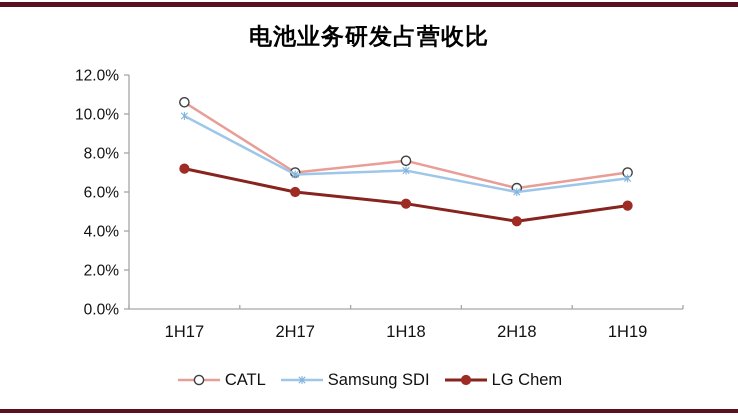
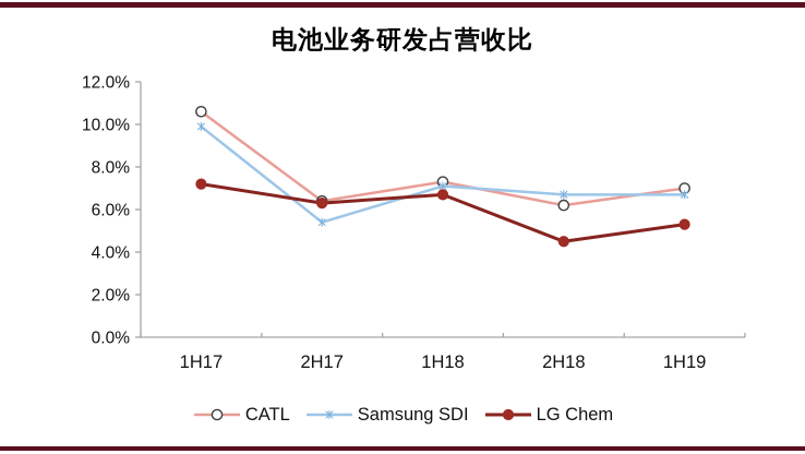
CATL/2H17: 7.0% -> 6.4%
Samsung SDI/2H17: 6.9% -> 5.4%
LG Chem/2H17: 6.0% -> 6.3%
CATL/1H18: 7.6% -> 7.3%
LG Chem/1H18: 5.4% -> 6.7%
Samsung SDI/2H18: 6.0% -> 6.7%
